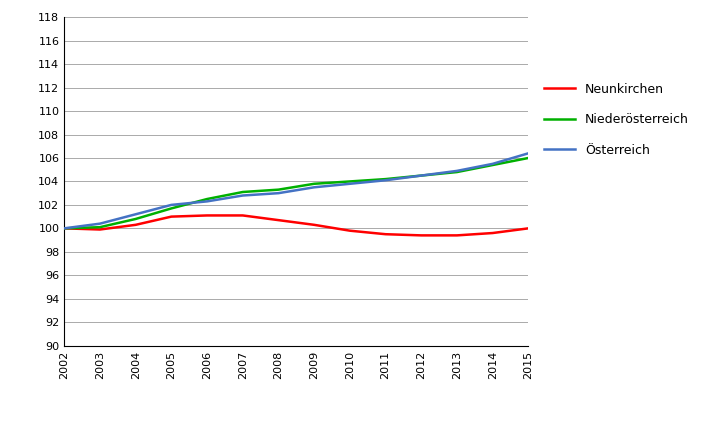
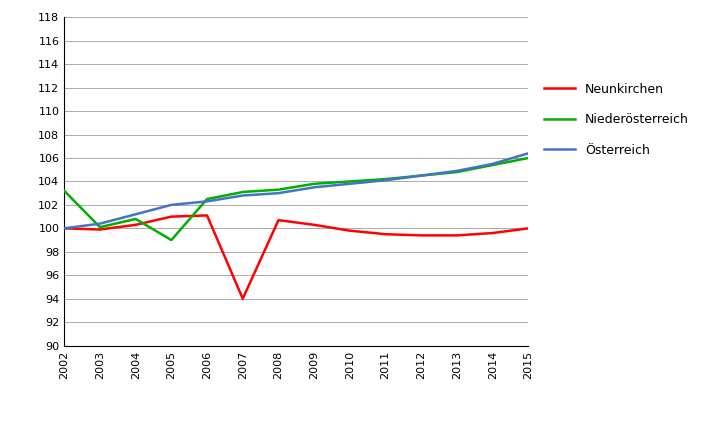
Niederösterreich/2002: 100.0 -> 103.2
Niederösterreich/2005: 101.7 -> 99.0
Neunkirchen/2007: 101.1 -> 94.0
